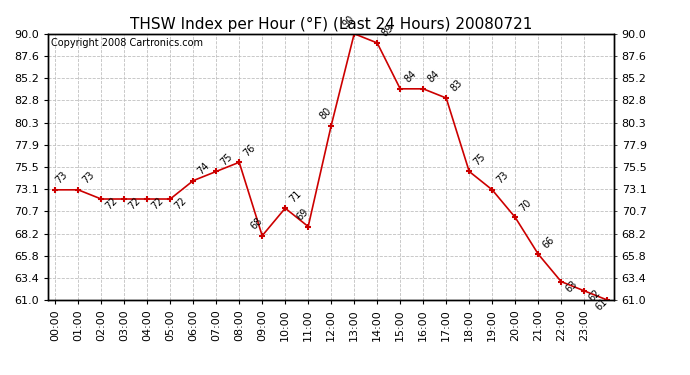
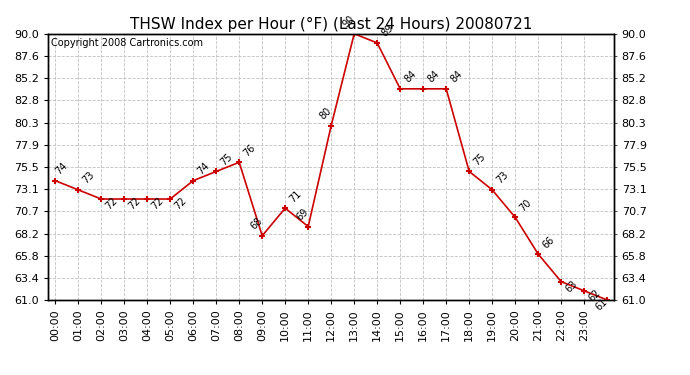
00:00: 73 -> 74
17:00: 83 -> 84
